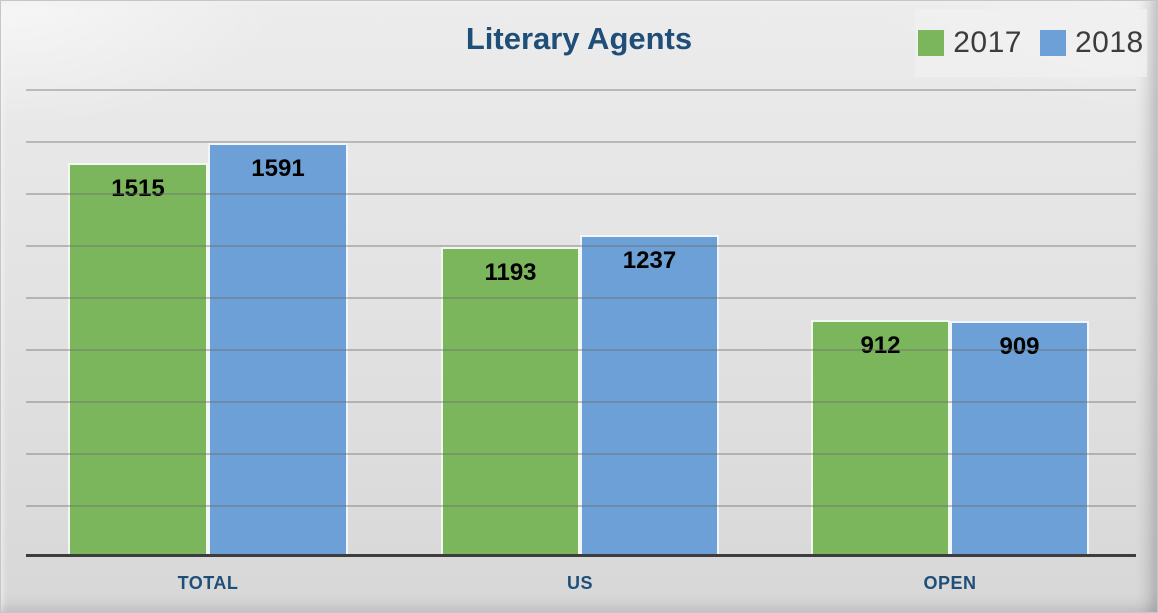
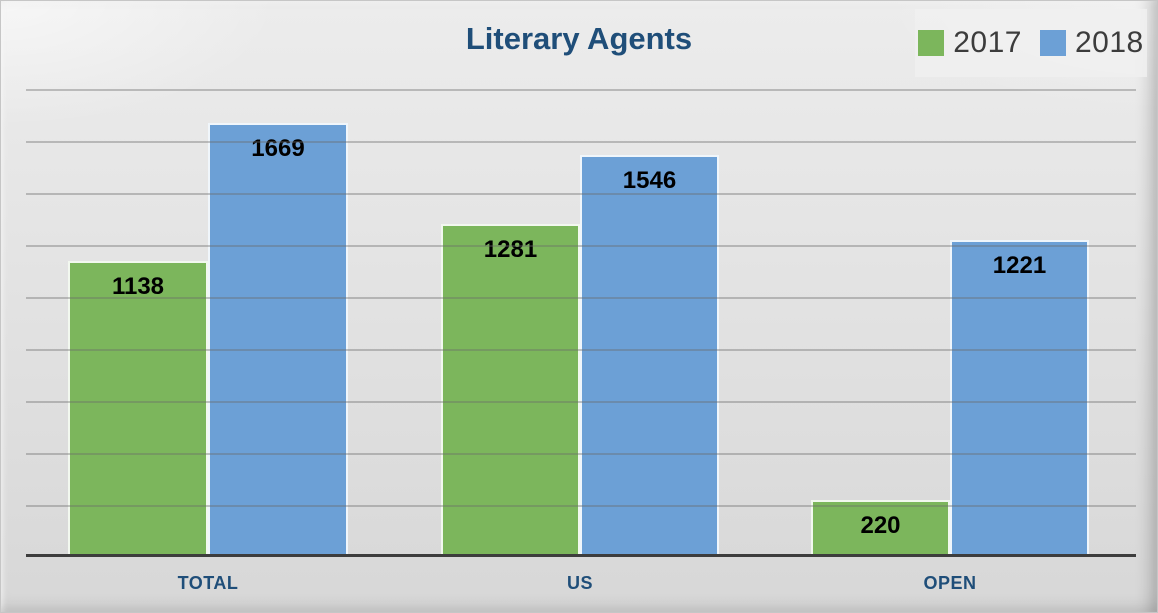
2017/TOTAL: 1515 -> 1138
2018/TOTAL: 1591 -> 1669
2017/US: 1193 -> 1281
2018/US: 1237 -> 1546
2017/OPEN: 912 -> 220
2018/OPEN: 909 -> 1221
